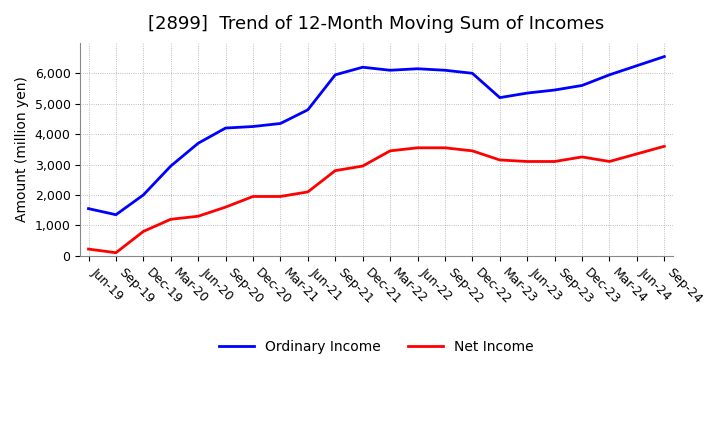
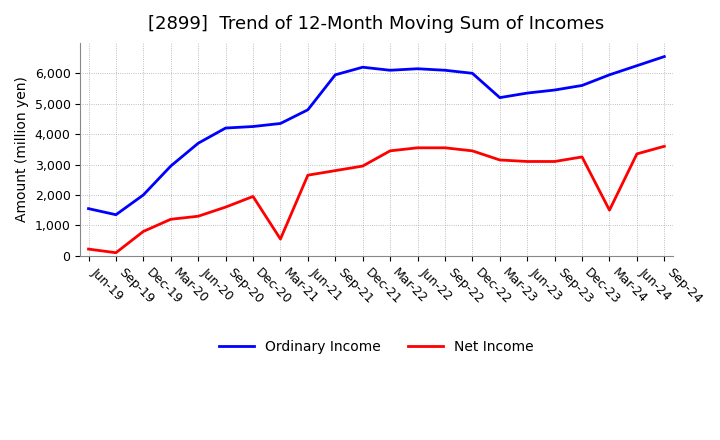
Net Income/Mar-21: 1,950 -> 550
Net Income/Jun-21: 2,100 -> 2,650
Net Income/Mar-24: 3,100 -> 1,500
